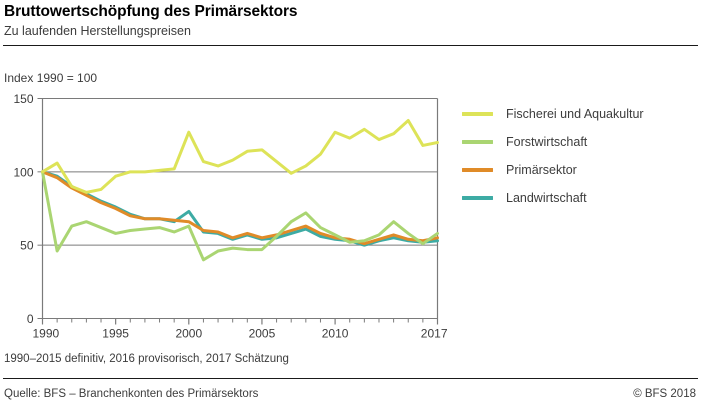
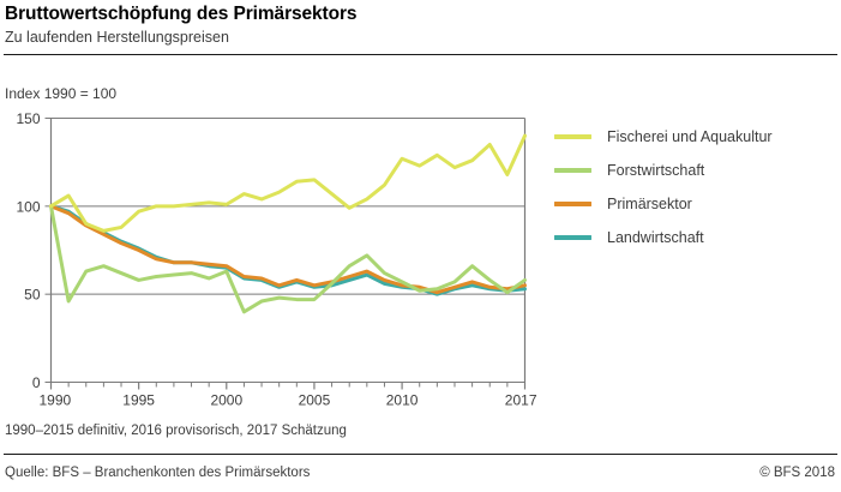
Fischerei und Aquakultur/2000: 127 -> 101
Landwirtschaft/2000: 73 -> 65
Fischerei und Aquakultur/2017: 120 -> 140
